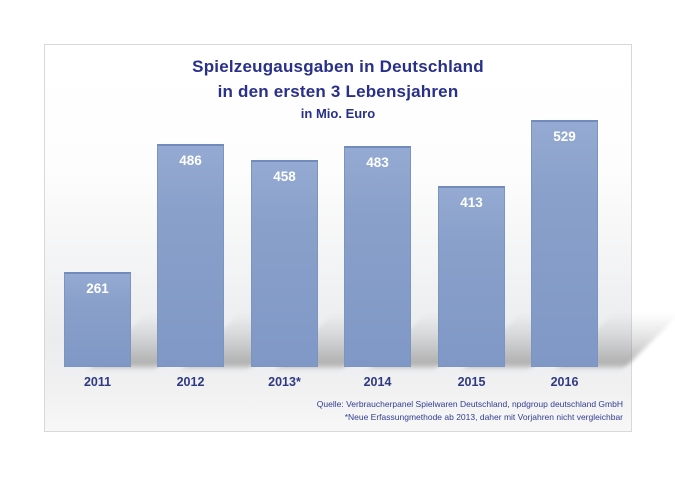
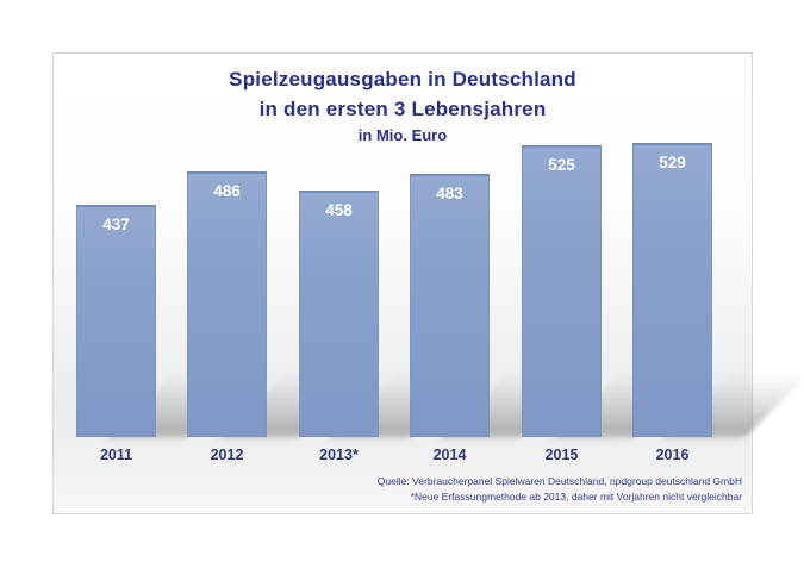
2011: 261 -> 437
2015: 413 -> 525
